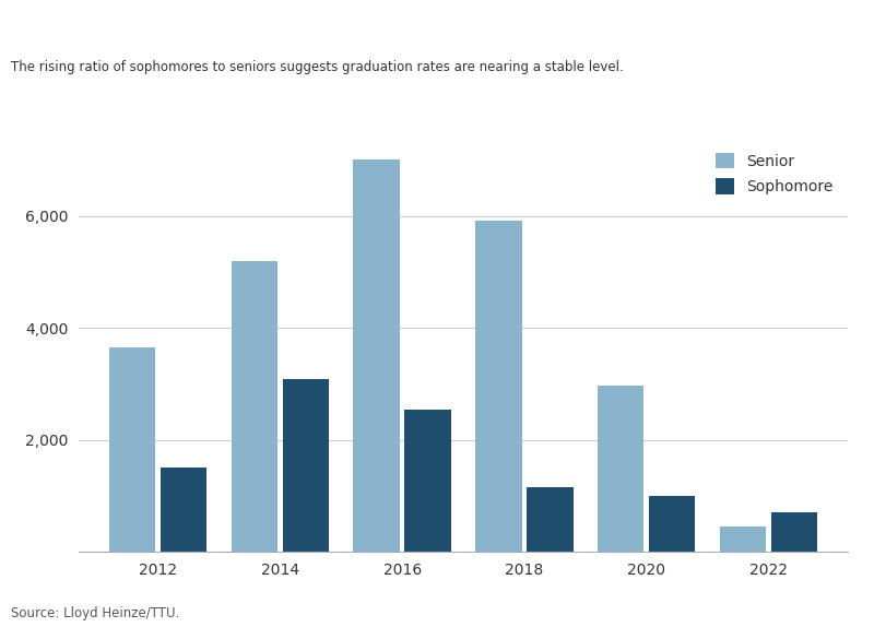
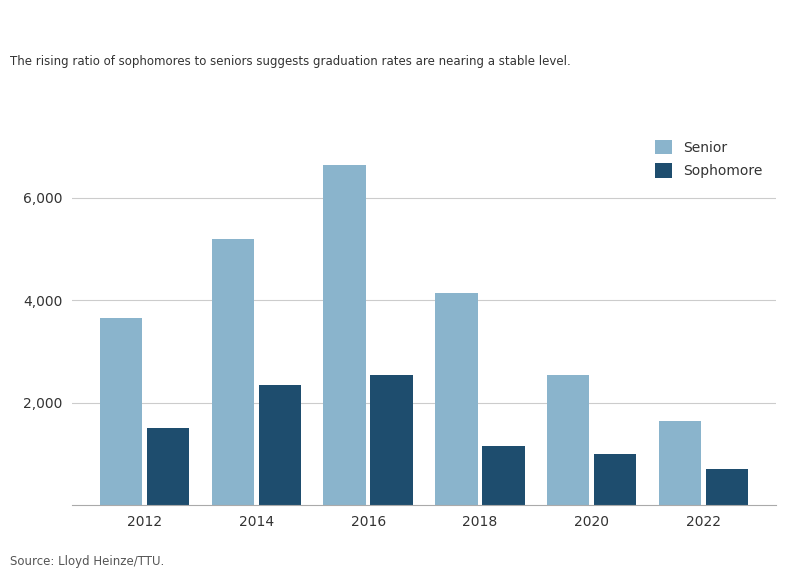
Sophomore/2014: 3,080 -> 2,350
Senior/2016: 7,020 -> 6,650
Senior/2018: 5,920 -> 4,150
Senior/2020: 2,980 -> 2,550
Senior/2022: 460 -> 1,650
